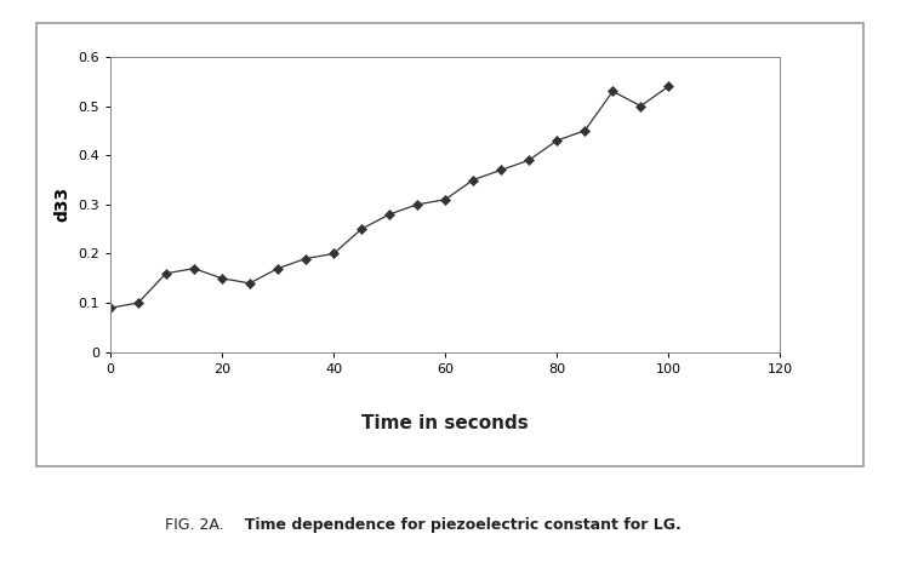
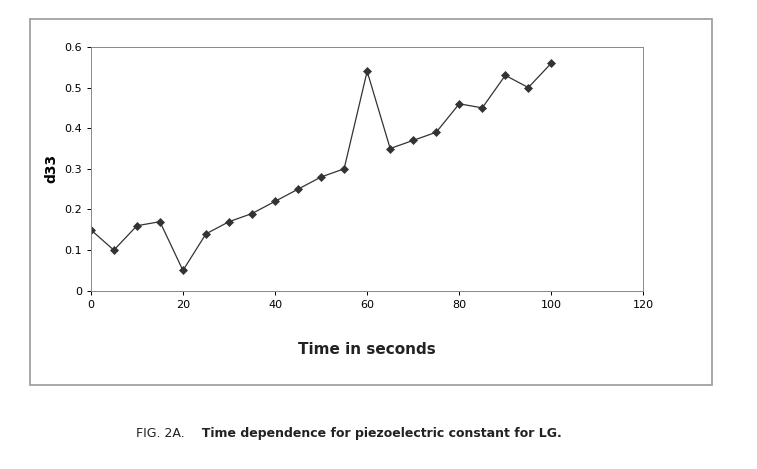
0: 0.09 -> 0.15
20: 0.15 -> 0.05
40: 0.20 -> 0.22
60: 0.31 -> 0.54
80: 0.43 -> 0.46
100: 0.54 -> 0.56
